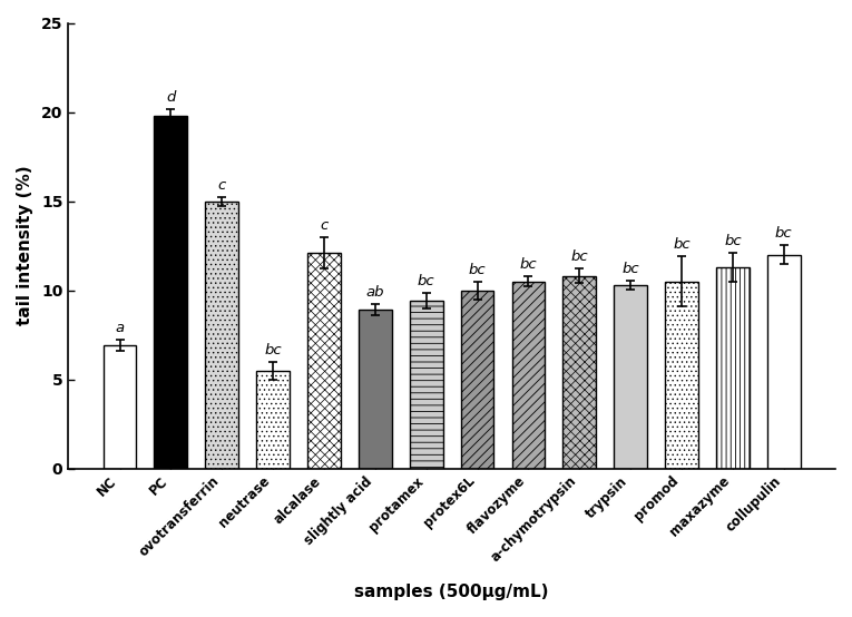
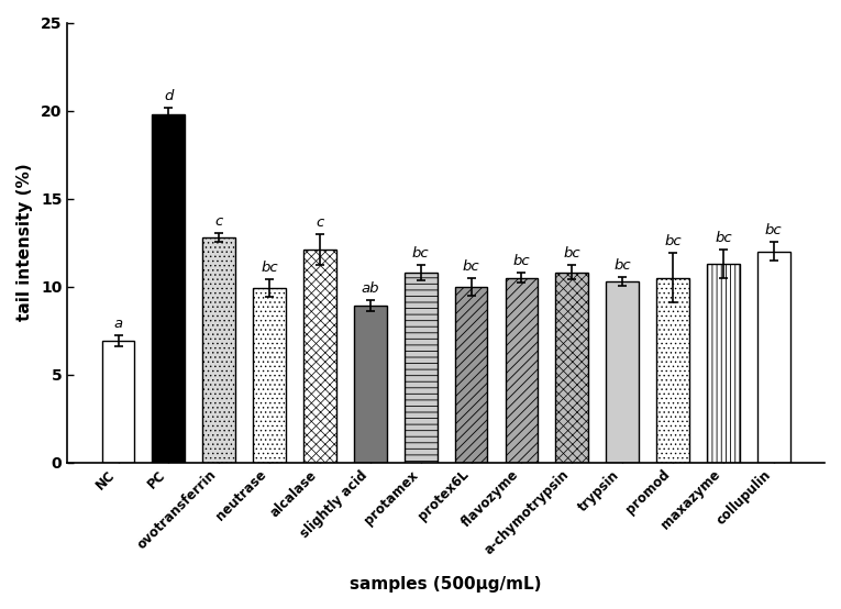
ovotransferrin: 15.0 -> 12.8
neutrase: 5.5 -> 9.9
protamex: 9.4 -> 10.8
